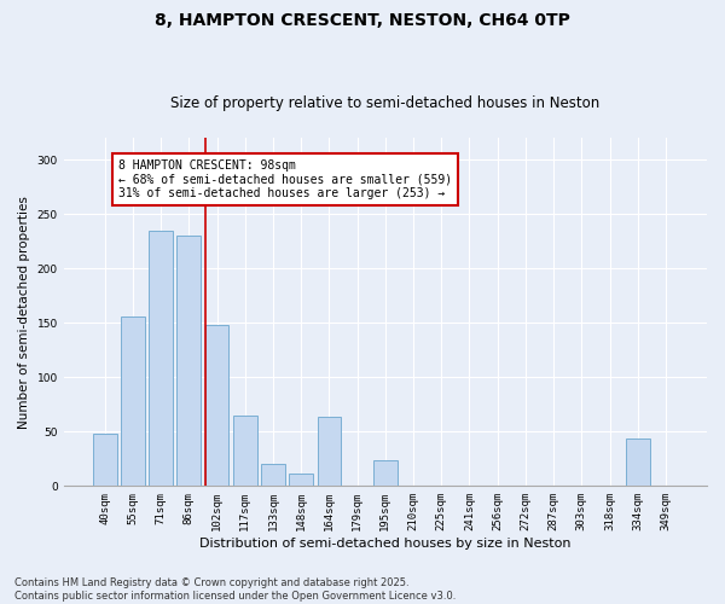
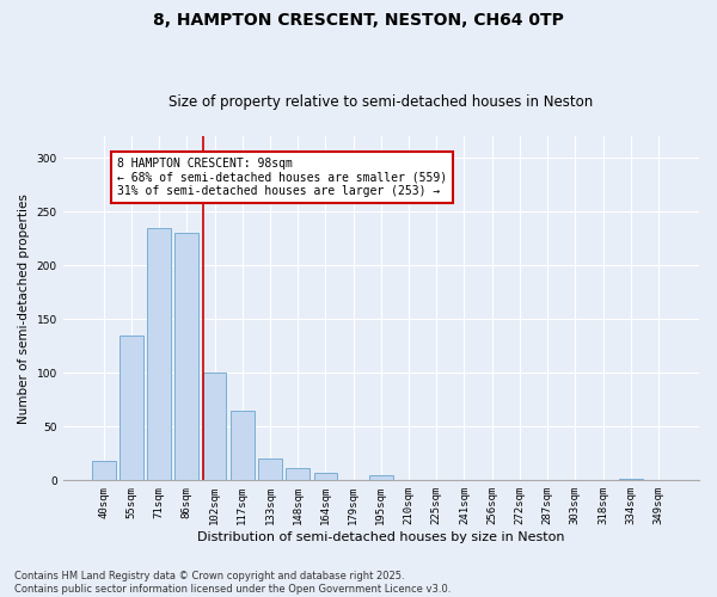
40sqm: 48 -> 18
55sqm: 156 -> 135
102sqm: 148 -> 100
164sqm: 64 -> 7
195sqm: 24 -> 5
334sqm: 44 -> 1
